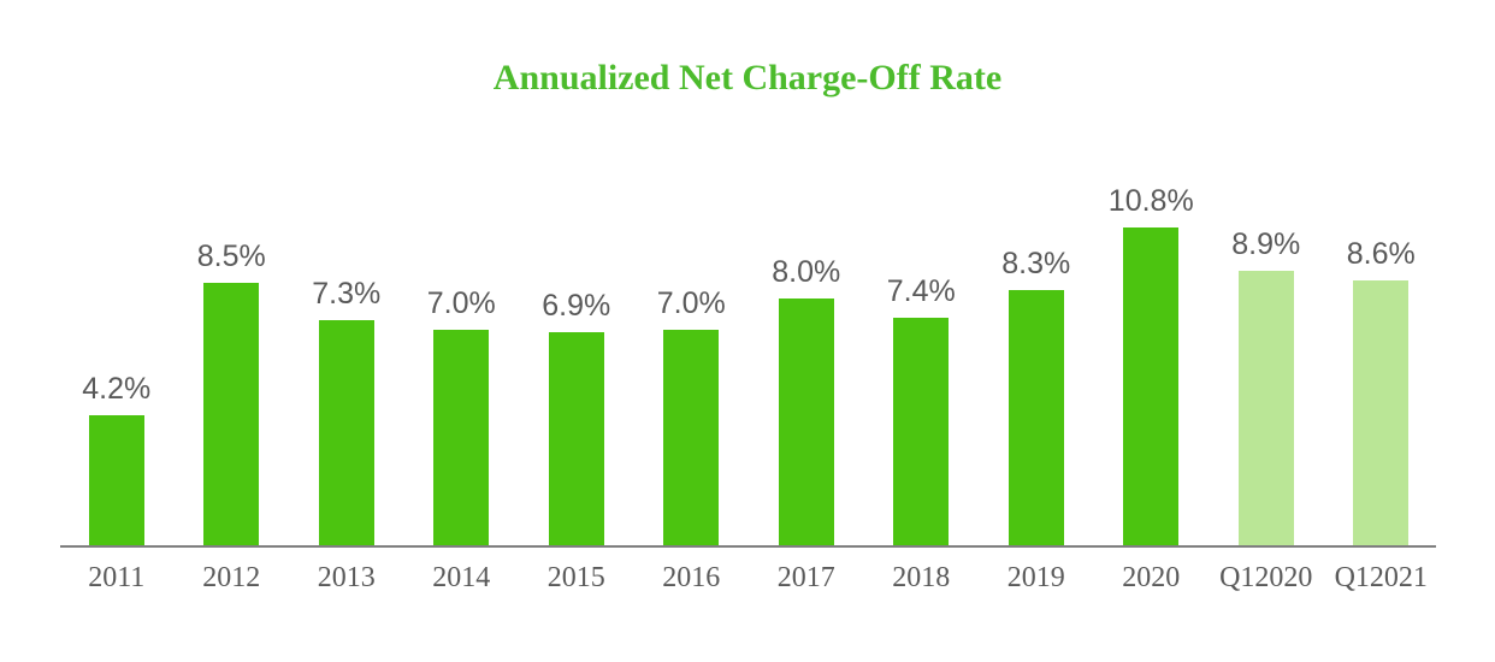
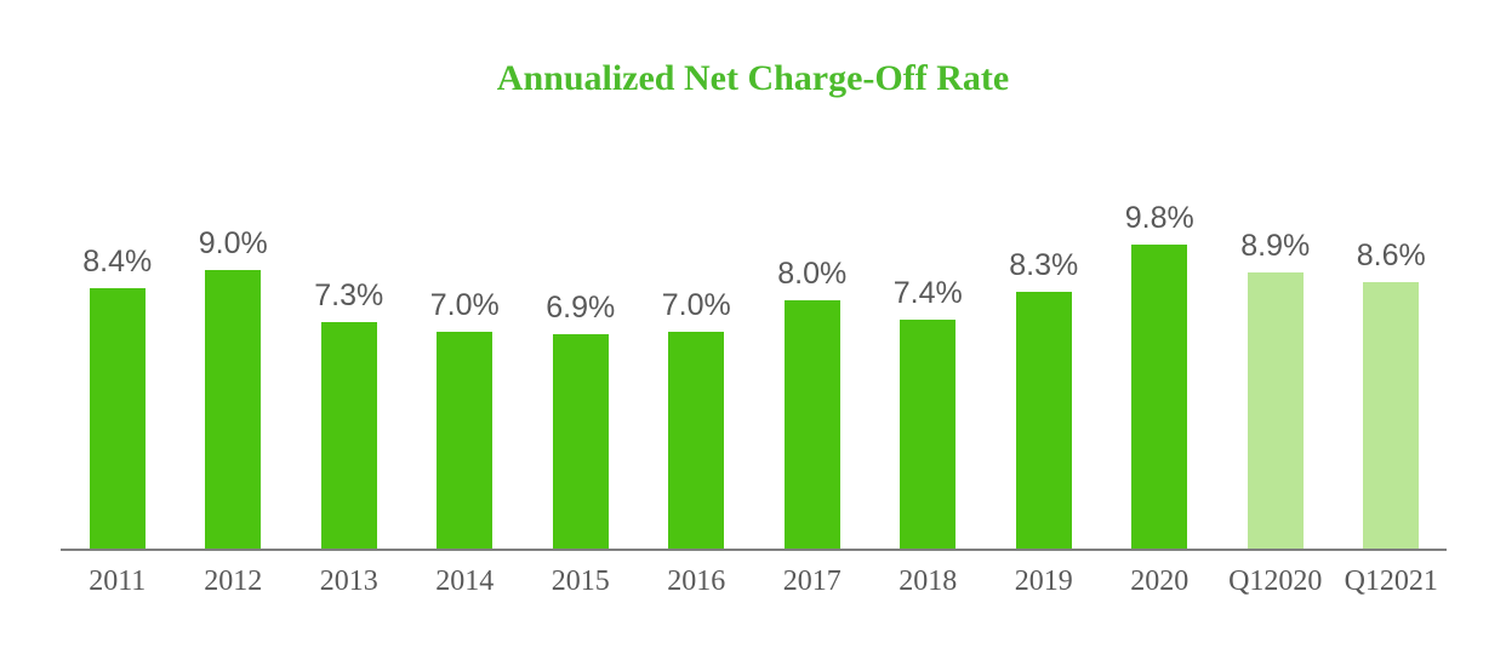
2011: 4.2% -> 8.4%
2012: 8.5% -> 9.0%
2020: 10.8% -> 9.8%
